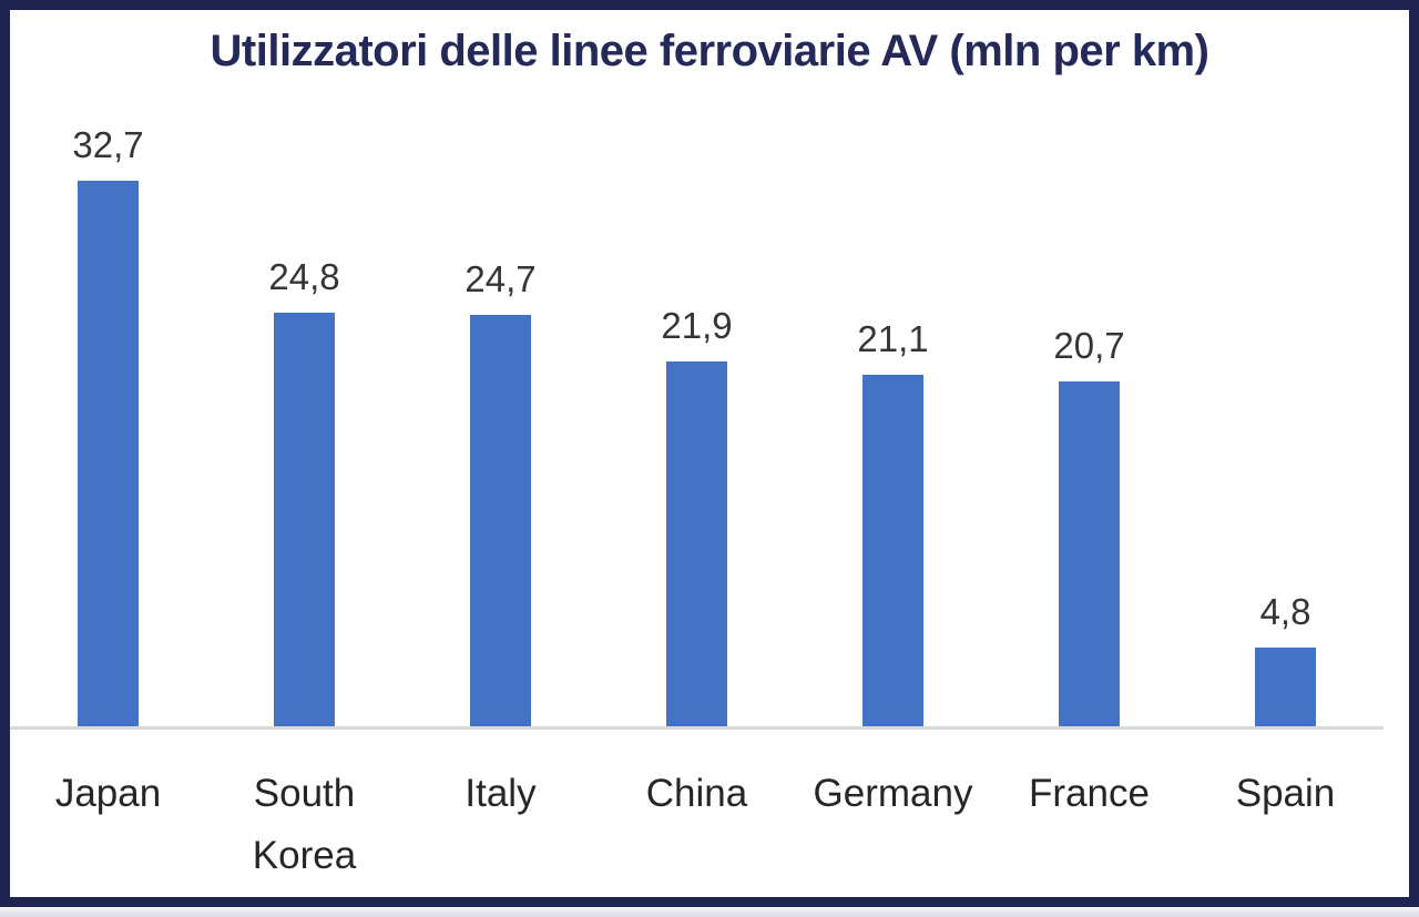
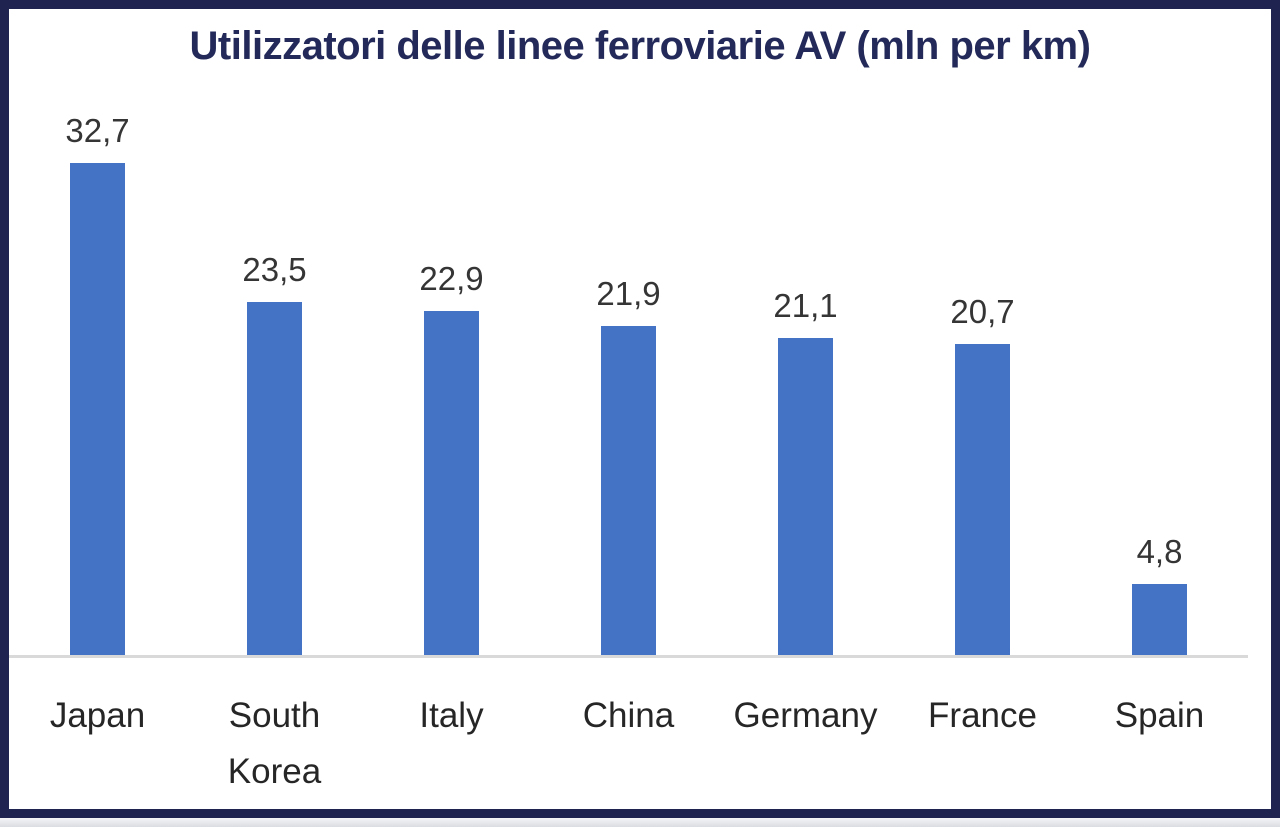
South Korea: 24,8 -> 23,5
Italy: 24,7 -> 22,9
